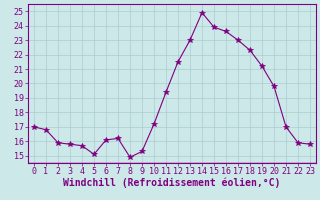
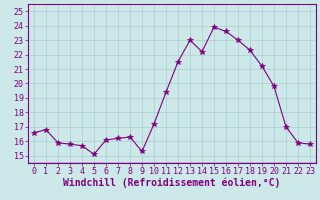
0: 17.0 -> 16.6
8: 14.9 -> 16.3
14: 24.9 -> 22.2
